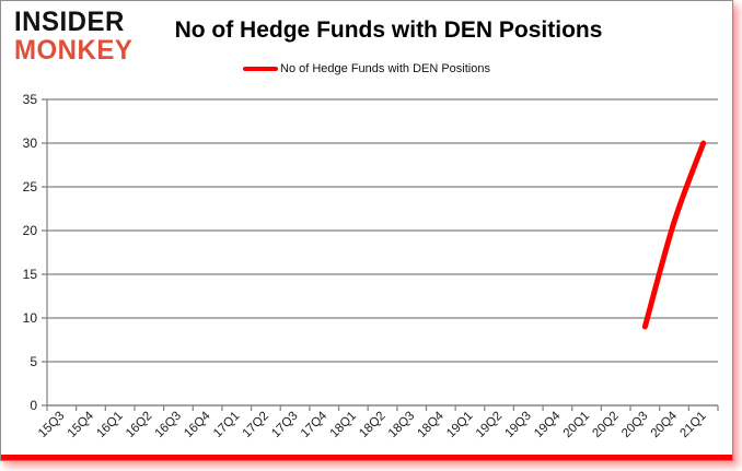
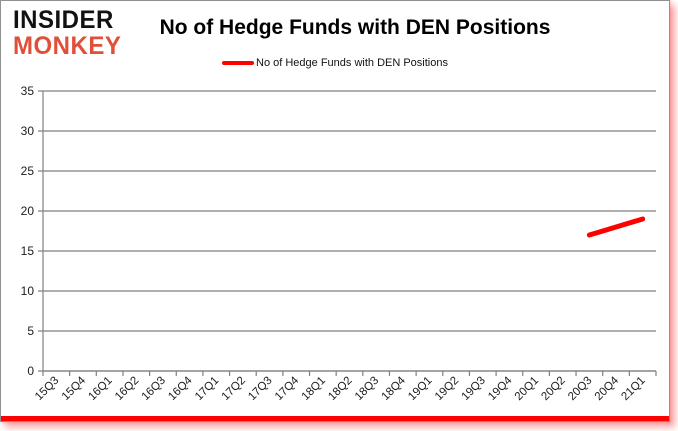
20Q3: 9 -> 17
20Q4: 21 -> 18
21Q1: 30 -> 19
